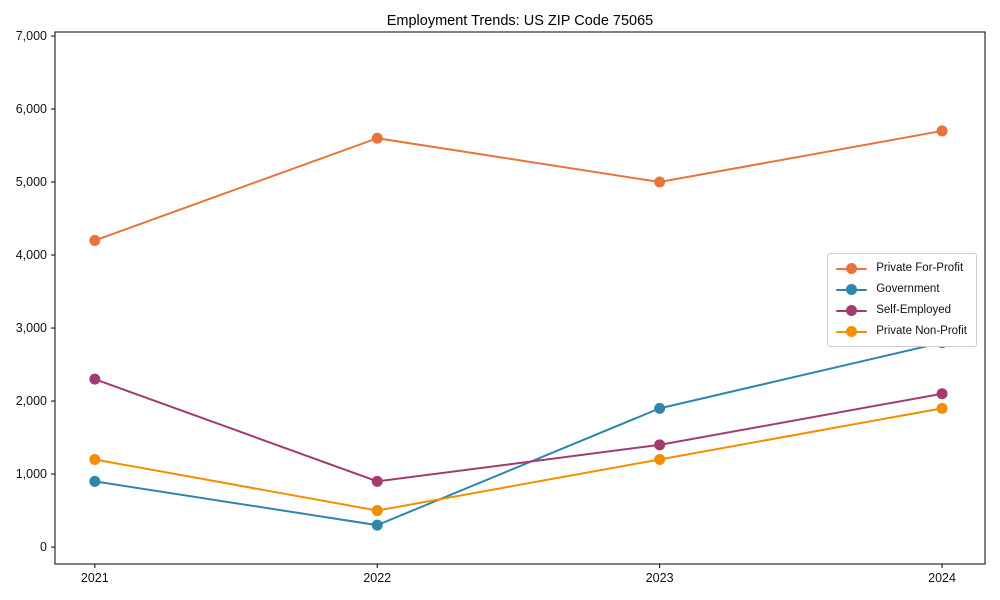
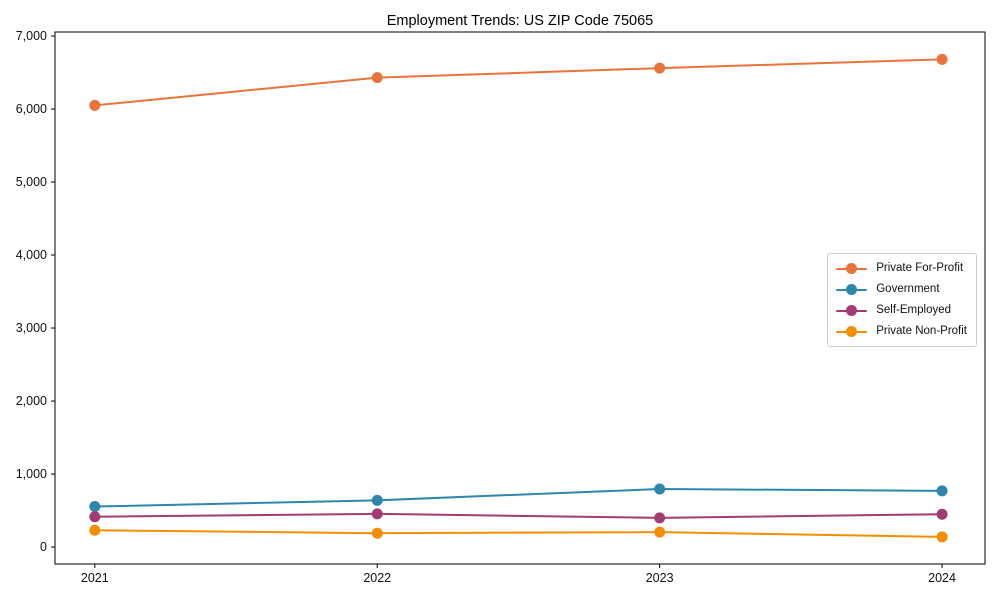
Private For-Profit/2021: 4200 -> 6000
Government/2021: 900 -> 600
Self-Employed/2021: 2300 -> 400
Private Non-Profit/2021: 1200 -> 200
Private For-Profit/2022: 5600 -> 6400
Government/2022: 300 -> 600
Self-Employed/2022: 900 -> 500
Private Non-Profit/2022: 500 -> 200
Private For-Profit/2023: 5000 -> 6600
Government/2023: 1900 -> 800
Self-Employed/2023: 1400 -> 400
Private Non-Profit/2023: 1200 -> 200
Private For-Profit/2024: 5700 -> 6700
Government/2024: 2800 -> 800
Self-Employed/2024: 2100 -> 400
Private Non-Profit/2024: 1900 -> 100
